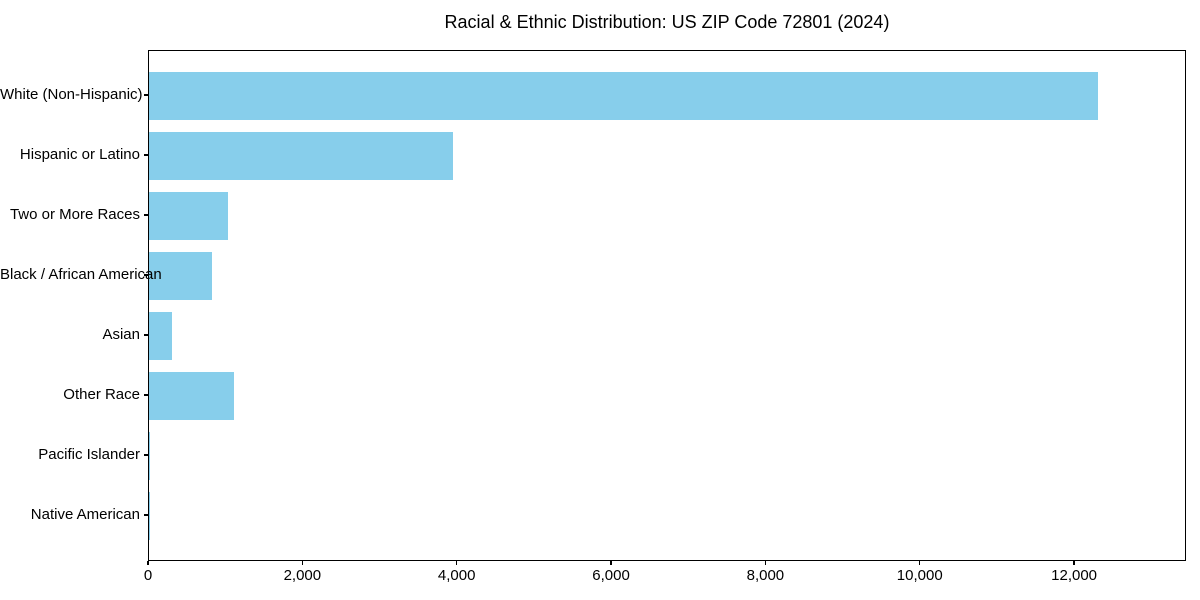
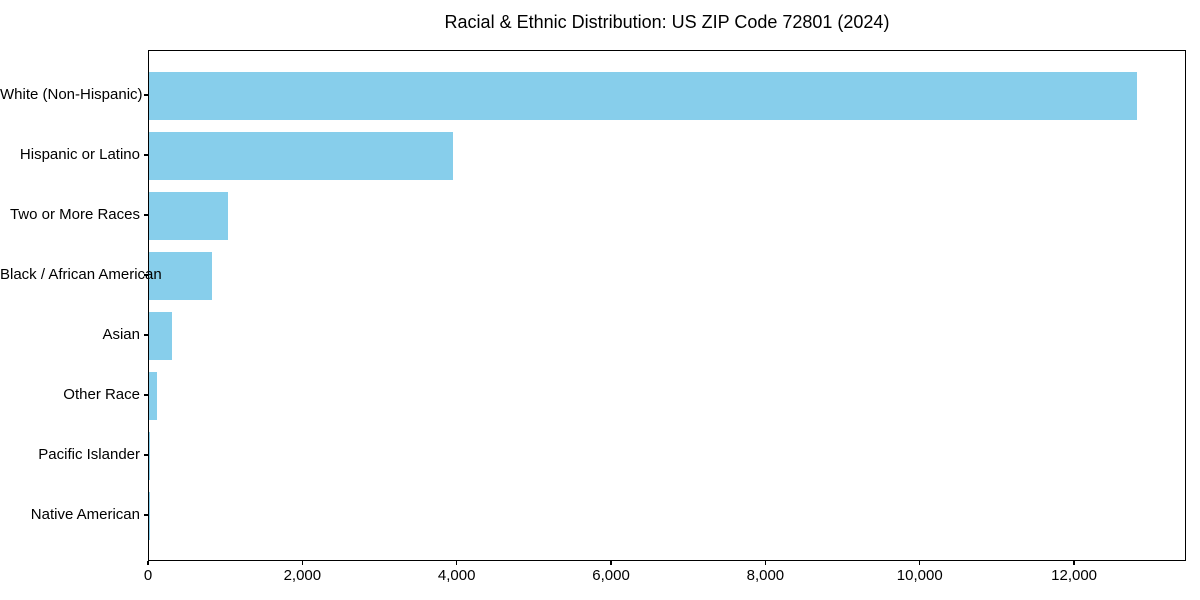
White (Non-Hispanic): 12300 -> 12800
Other Race: 1100 -> 100
